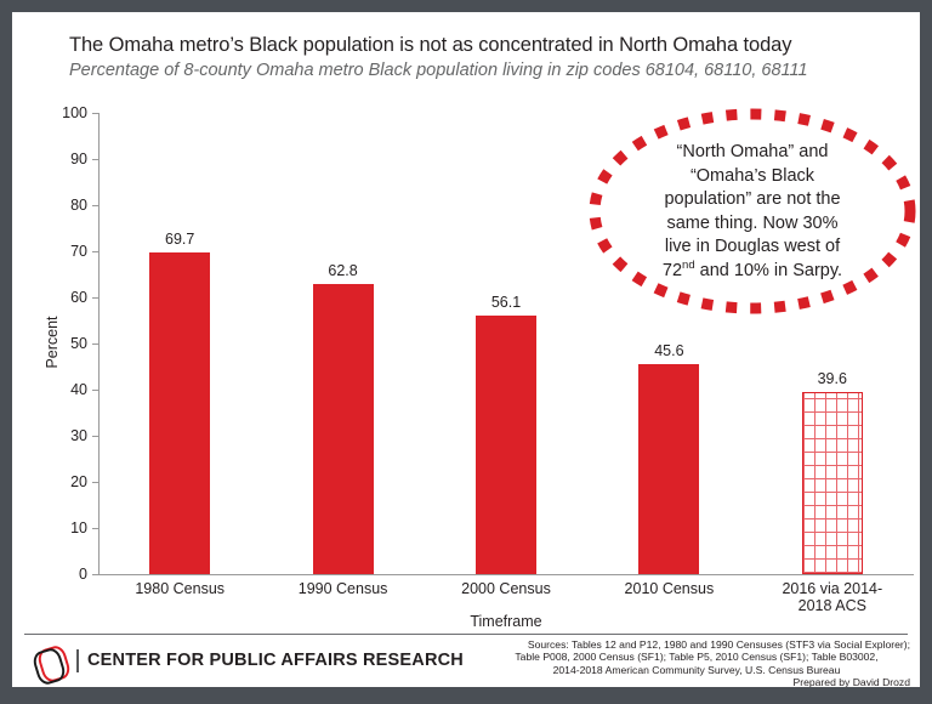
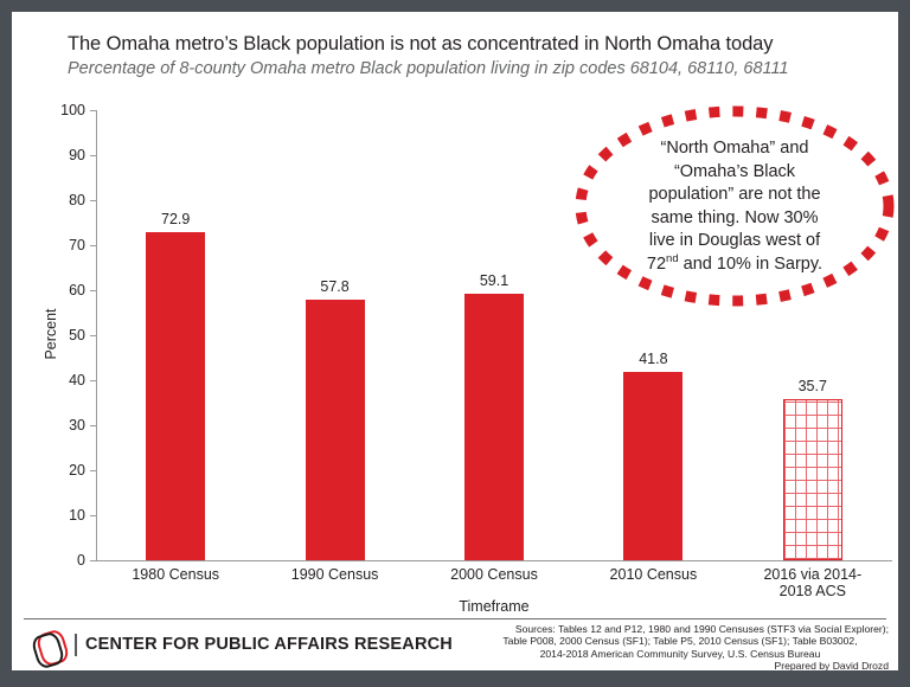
1980 Census: 69.7 -> 72.9
1990 Census: 62.8 -> 57.8
2000 Census: 56.1 -> 59.1
2010 Census: 45.6 -> 41.8
2016 via 2014- 2018 ACS: 39.6 -> 35.7
